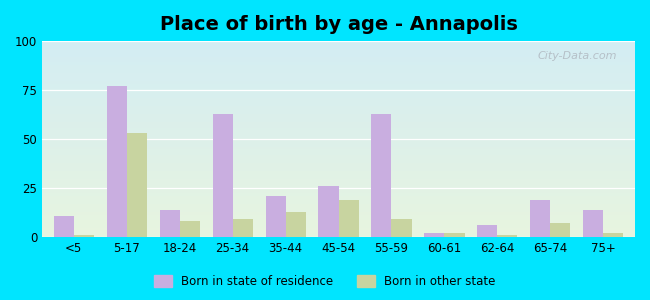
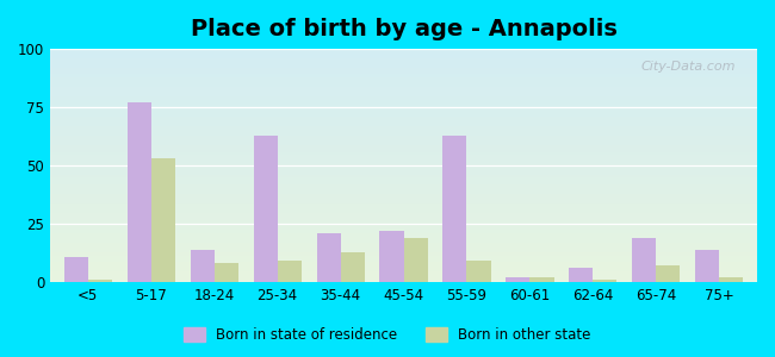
Born in state of residence/45-54: 26 -> 22
